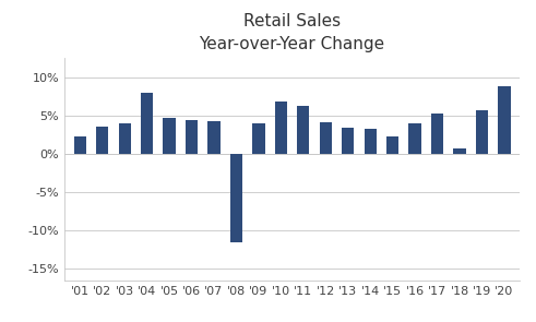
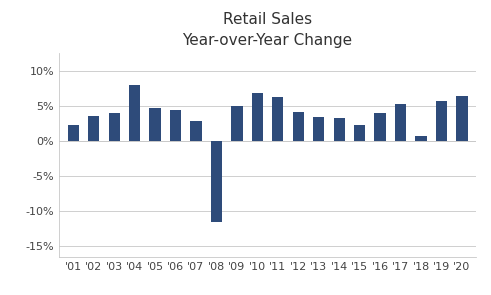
'07: 4.2% -> 2.8%
'09: 4.0% -> 5.0%
'20: 8.8% -> 6.4%
